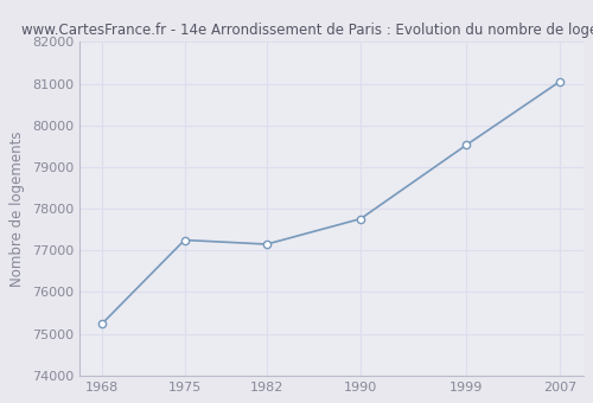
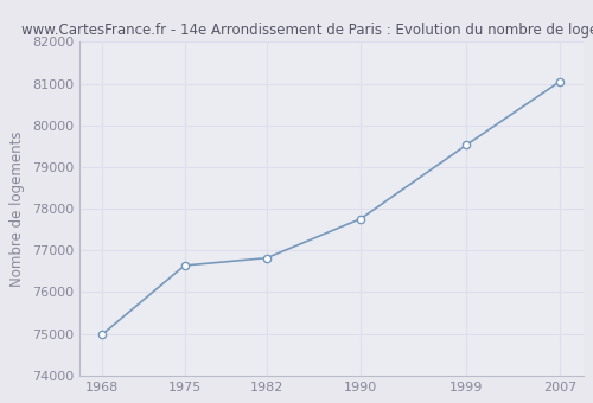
1968: 75250 -> 74990
1975: 77250 -> 76640
1982: 77150 -> 76820
